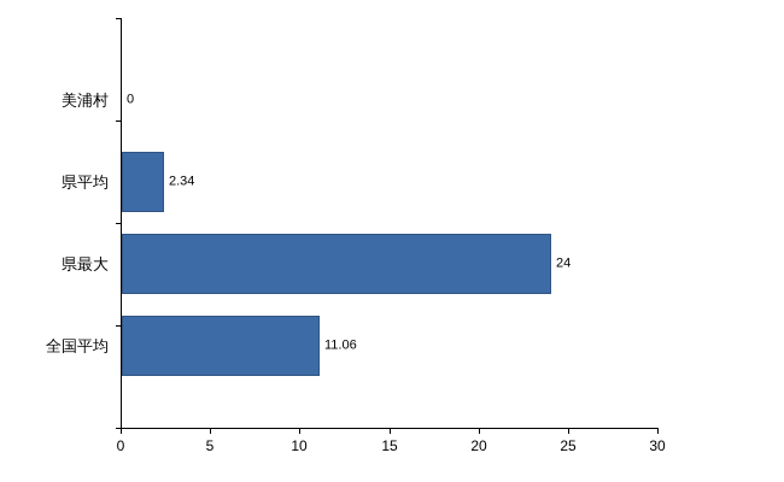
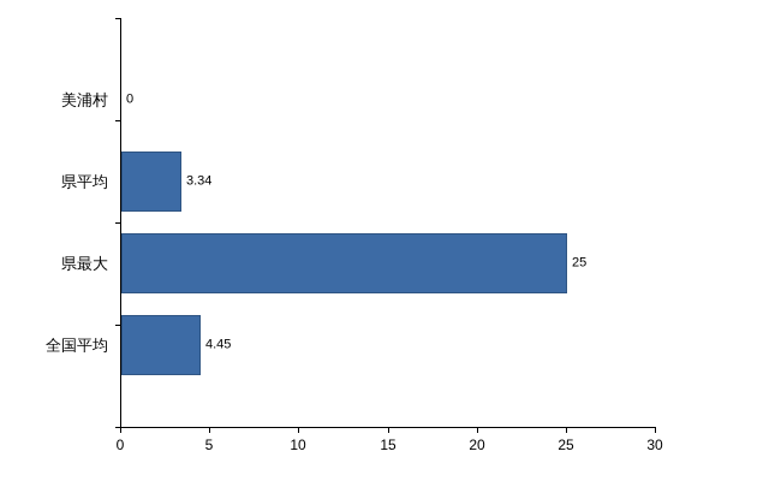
県平均: 2.34 -> 3.34
県最大: 24 -> 25
全国平均: 11.06 -> 4.45
